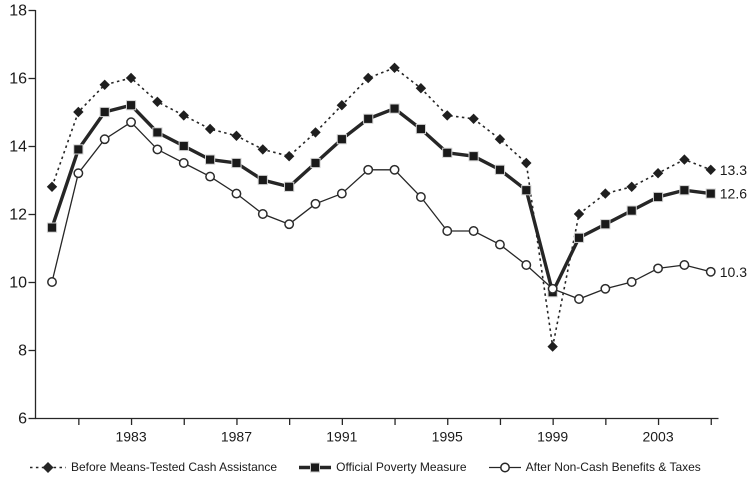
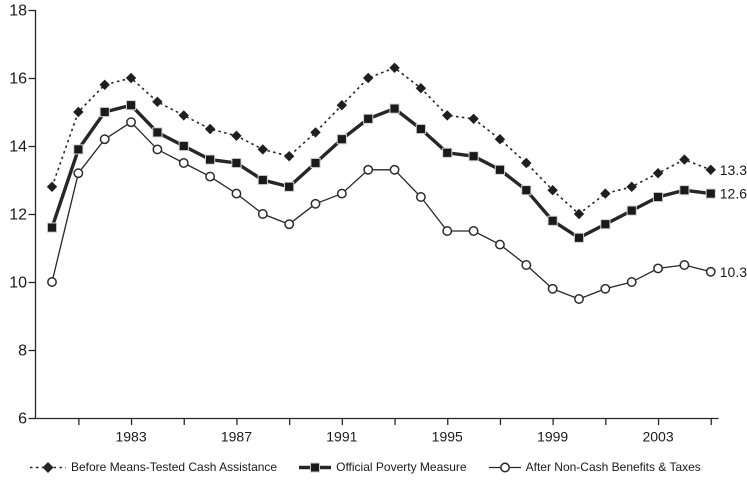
Before Means-Tested Cash Assistance/1999: 8.1 -> 12.7
Official Poverty Measure/1999: 9.7 -> 11.8
